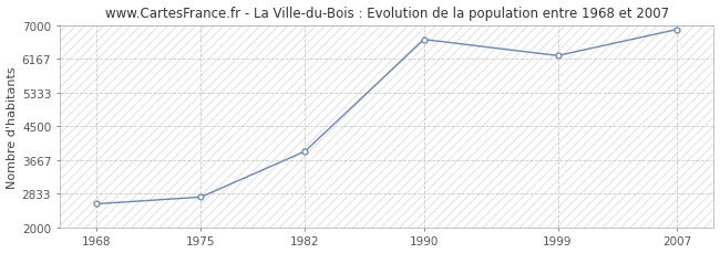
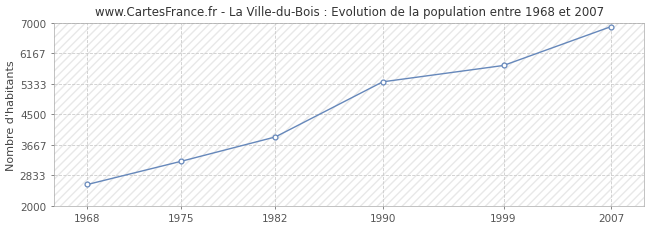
1975: 2750 -> 3220
1990: 6650 -> 5390
1999: 6250 -> 5840
